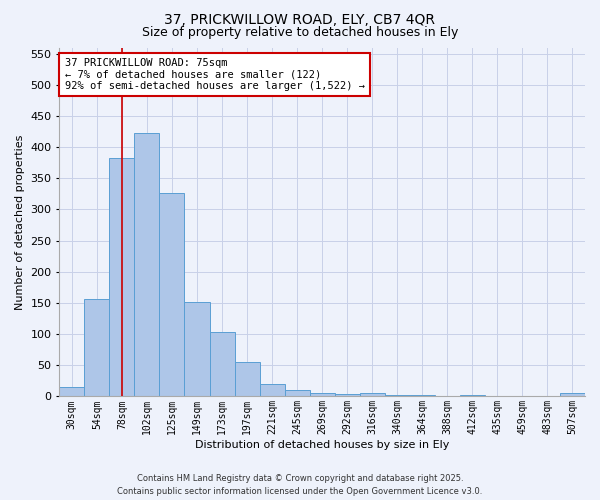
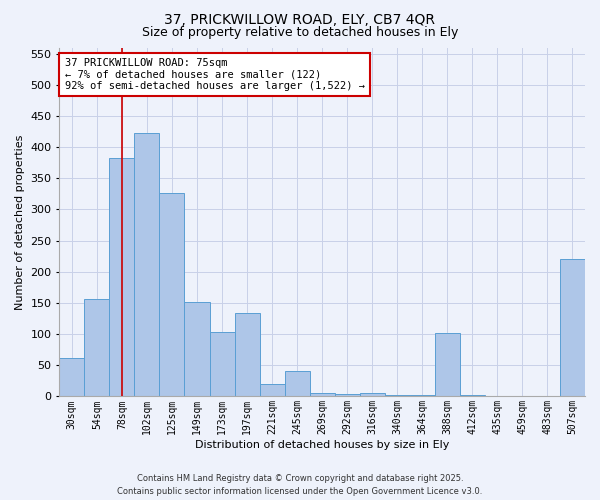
30sqm: 15 -> 62
197sqm: 55 -> 134
245sqm: 10 -> 40
388sqm: 1 -> 102
507sqm: 5 -> 220
